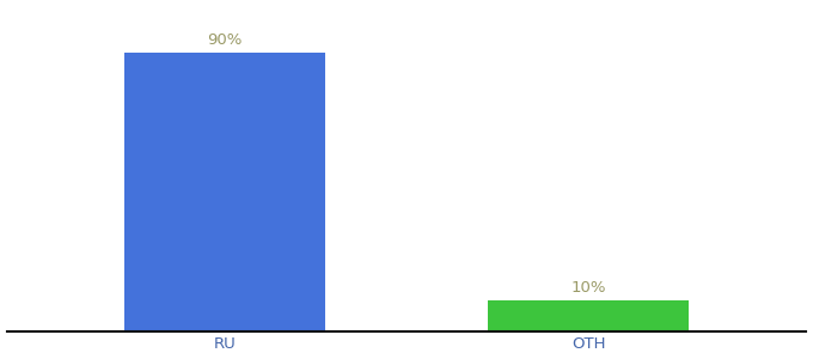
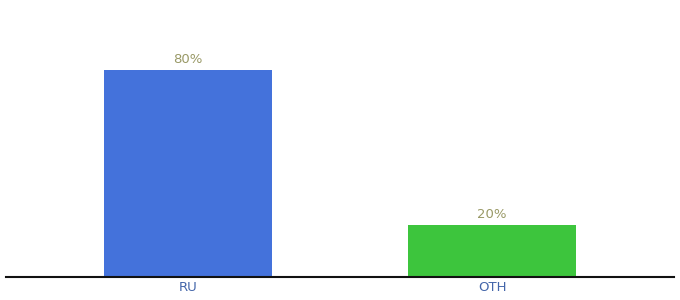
RU: 90% -> 80%
OTH: 10% -> 20%
